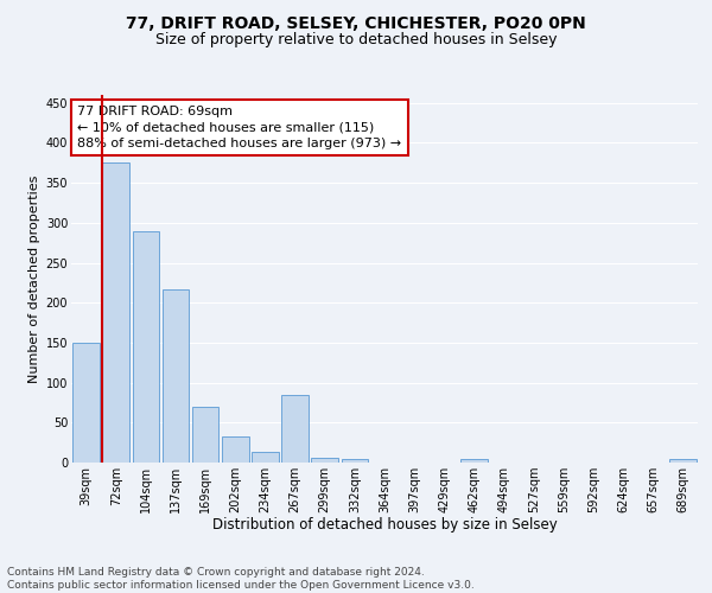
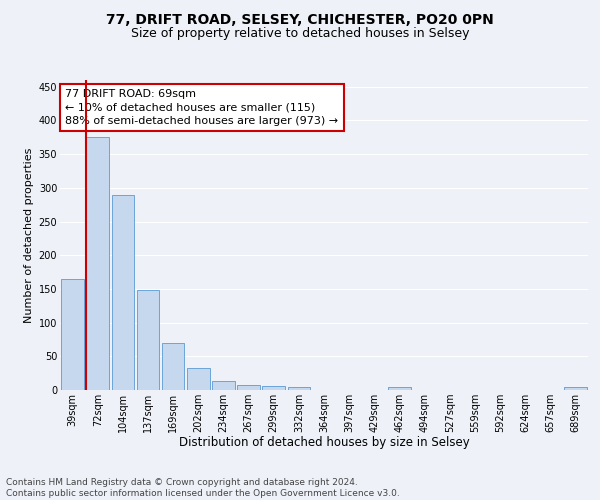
39sqm: 150 -> 165
137sqm: 216 -> 148
267sqm: 84 -> 8
